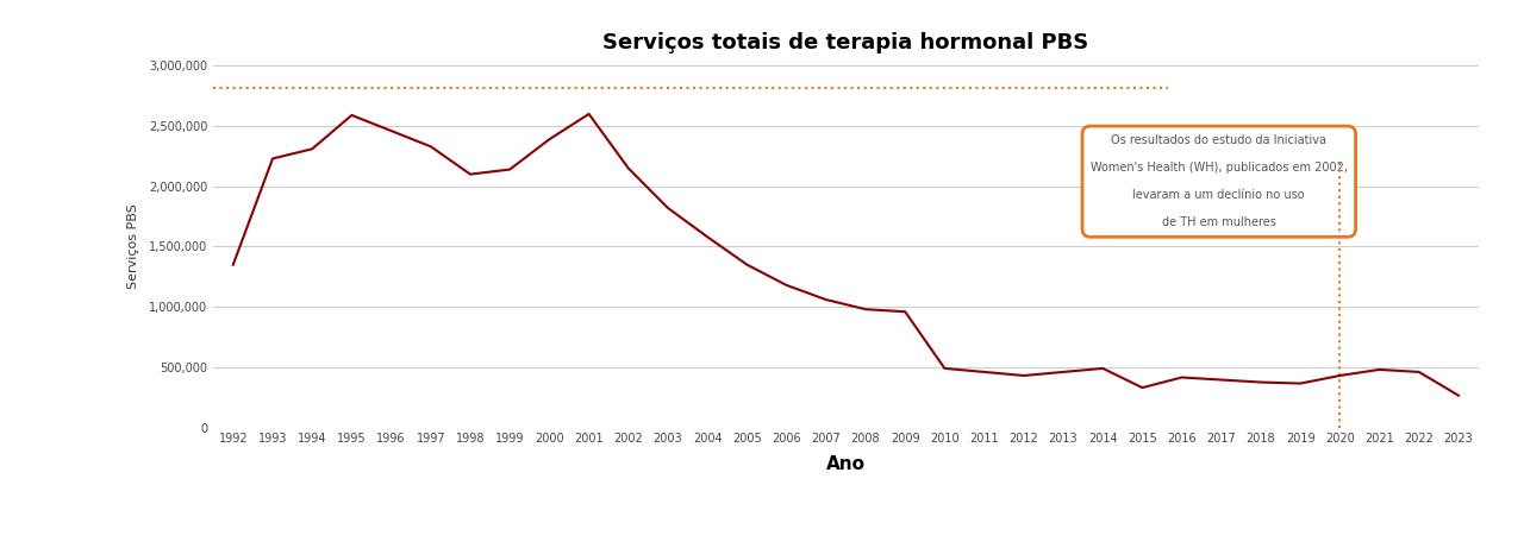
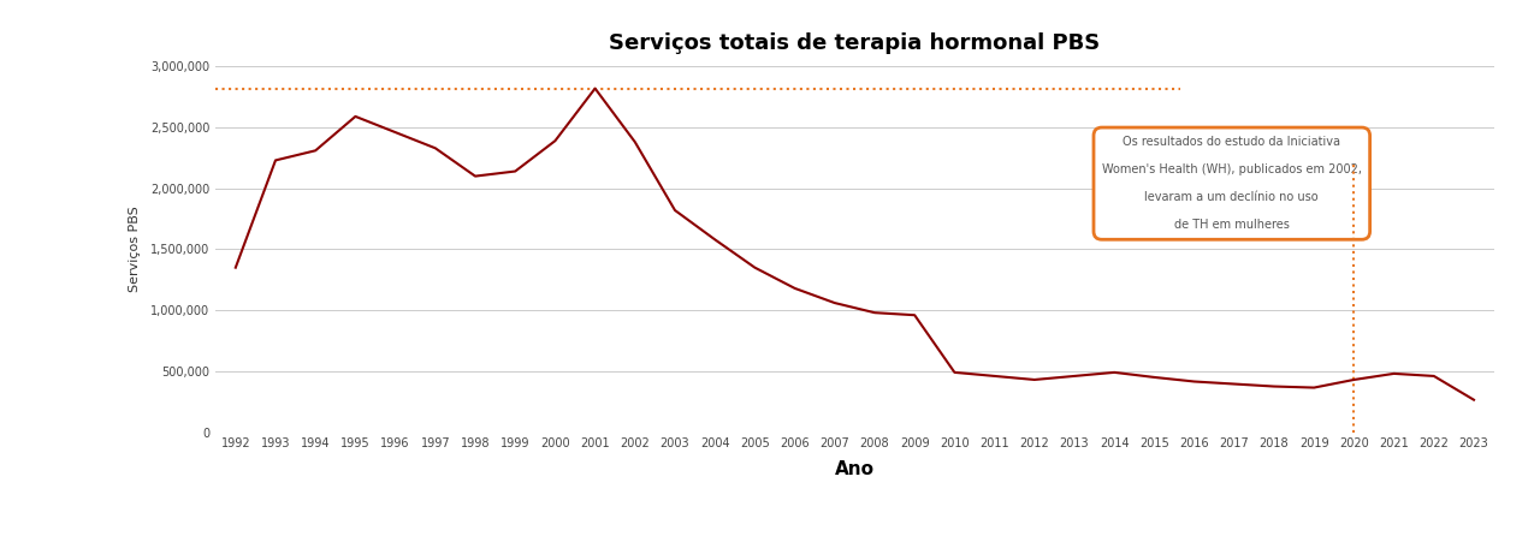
2001: 2,600,000 -> 2,820,000
2002: 2,150,000 -> 2,380,000
2015: 330,000 -> 450,000
